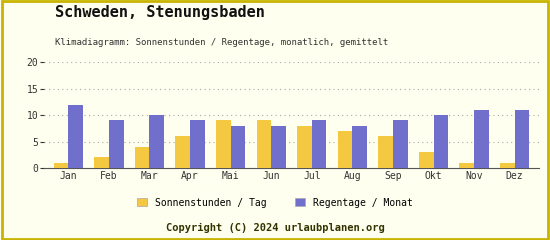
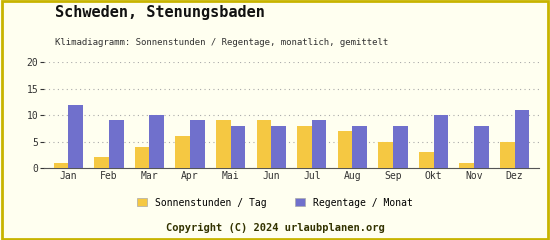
Sonnenstunden / Tag/Sep: 6 -> 5
Regentage / Monat/Sep: 9 -> 8
Regentage / Monat/Nov: 11 -> 8
Sonnenstunden / Tag/Dez: 1 -> 5
